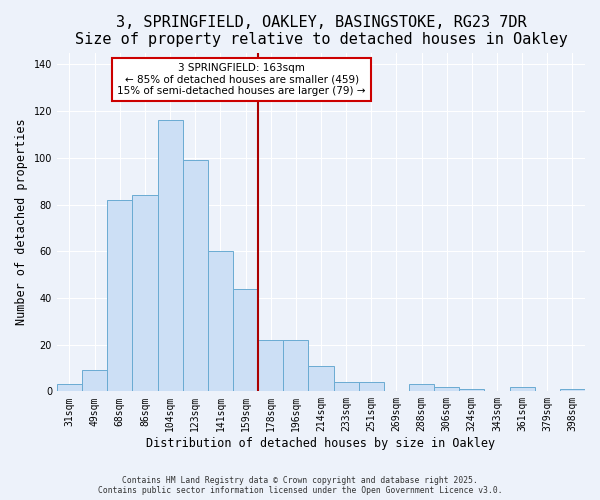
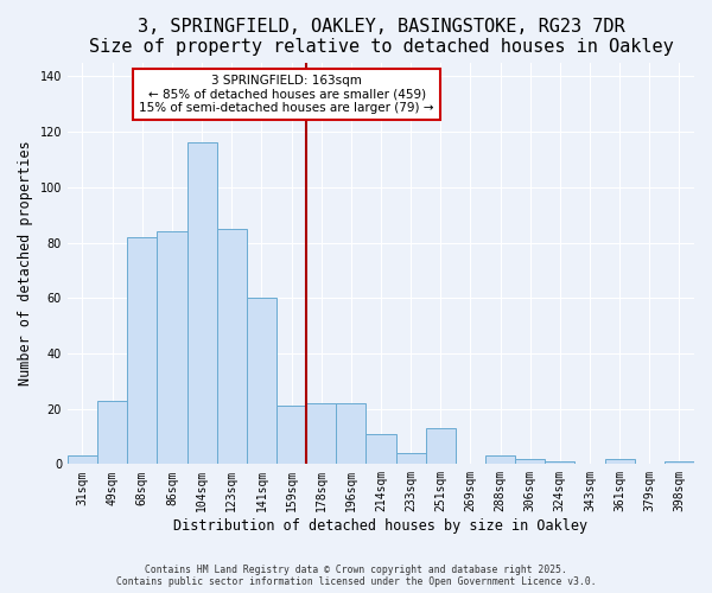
49sqm: 9 -> 23
123sqm: 99 -> 85
159sqm: 44 -> 21
251sqm: 4 -> 13
